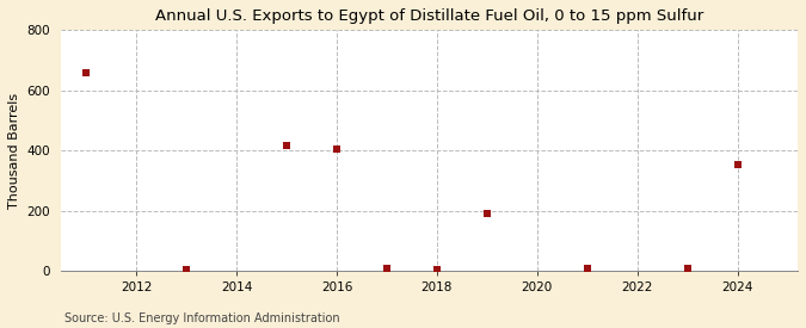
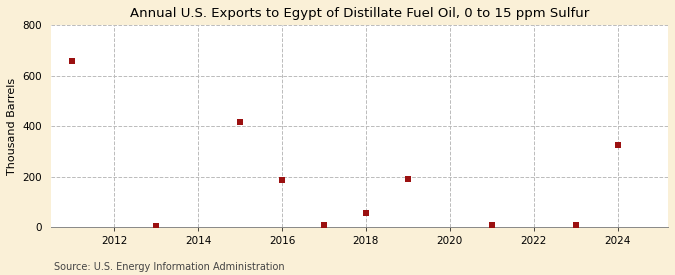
2016: 405 -> 185
2018: 5 -> 55
2024: 355 -> 325
